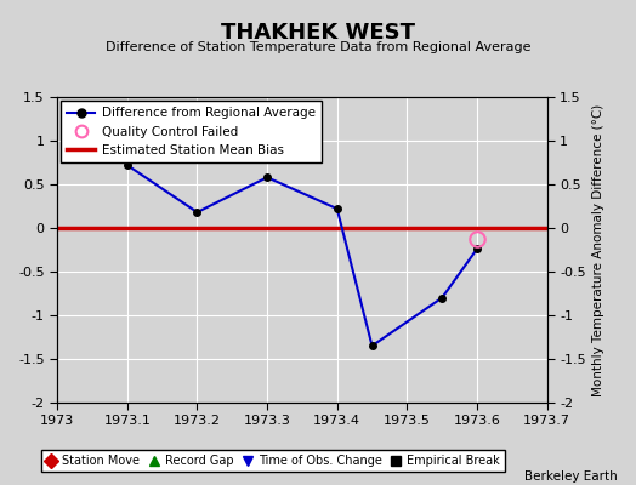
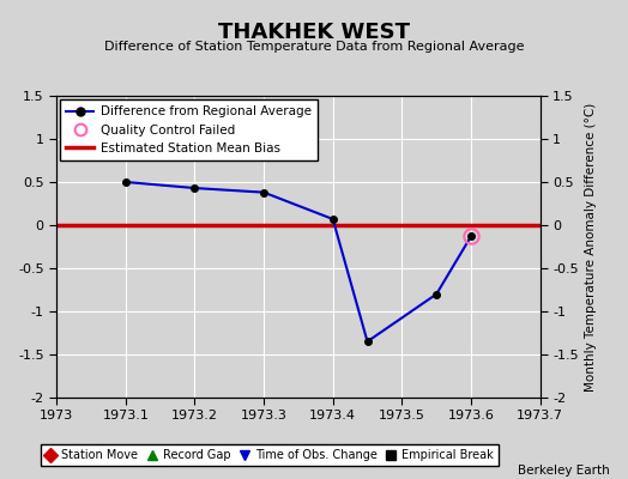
1973.1: 0.72 -> 0.50
1973.2: 0.18 -> 0.43
1973.3: 0.58 -> 0.38
1973.4: 0.22 -> 0.07
1973.6: -0.24 -> -0.13
